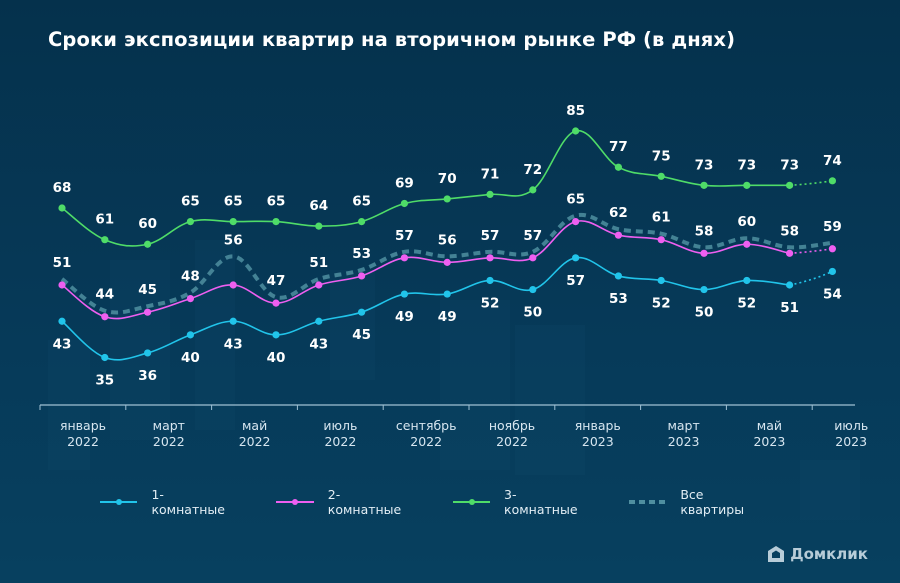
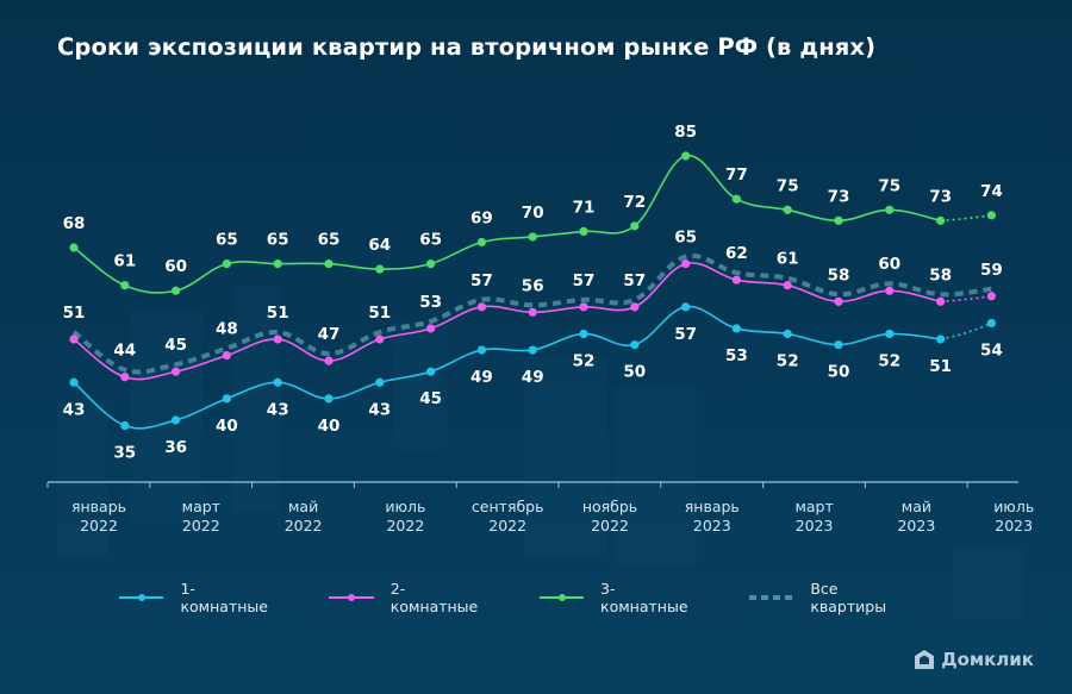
Все квартиры/май 2022: 56 -> 51
3-комнатные/май 2023: 73 -> 75
